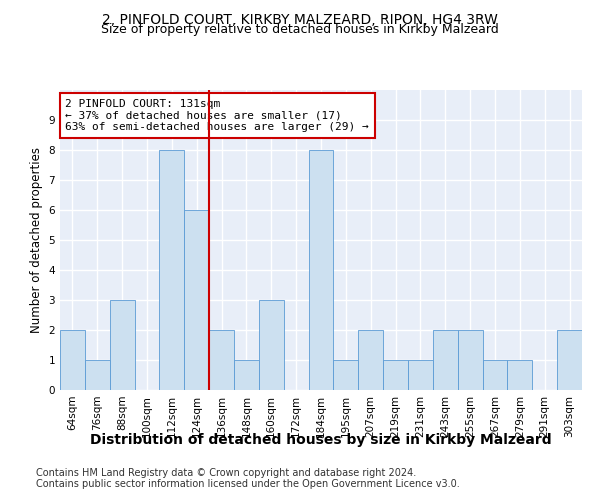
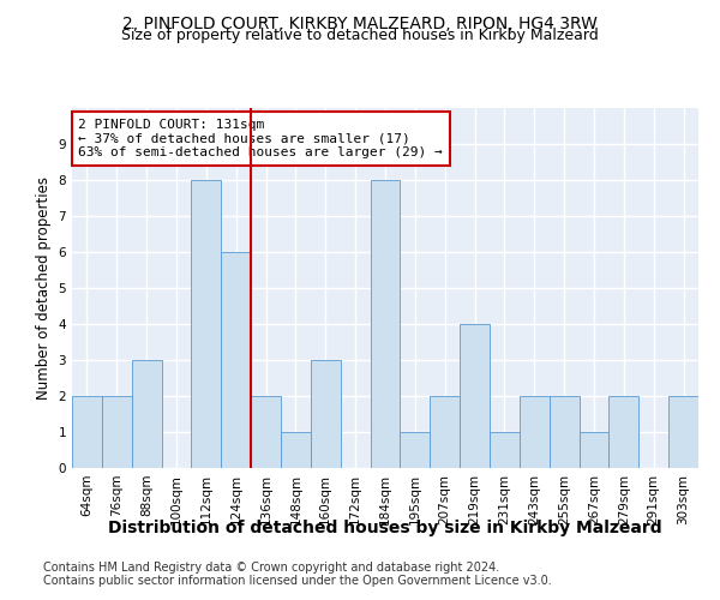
76sqm: 1 -> 2
219sqm: 1 -> 4
279sqm: 1 -> 2
